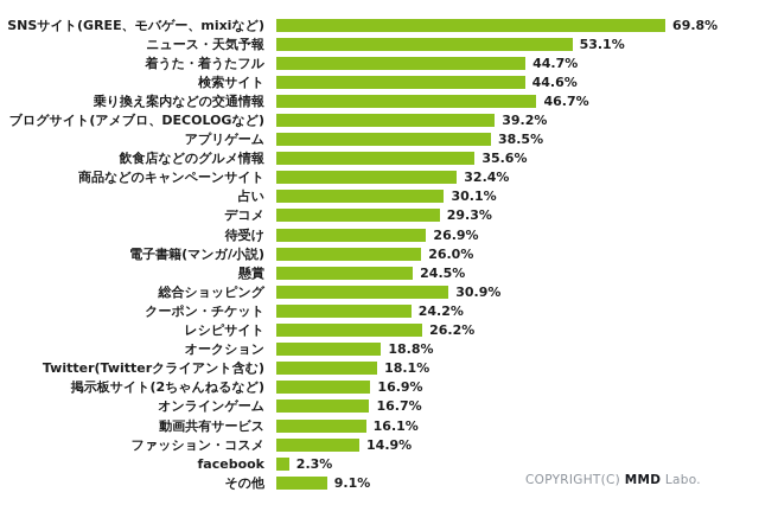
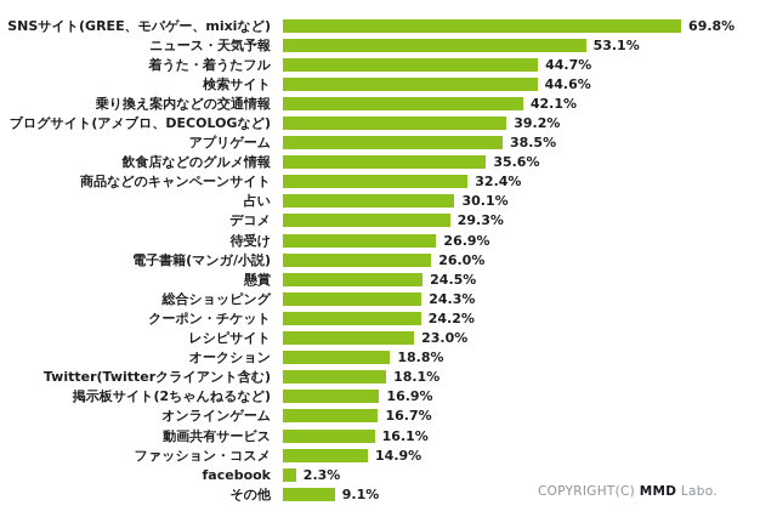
乗り換え案内などの交通情報: 46.7% -> 42.1%
総合ショッピング: 30.9% -> 24.3%
レシピサイト: 26.2% -> 23.0%
